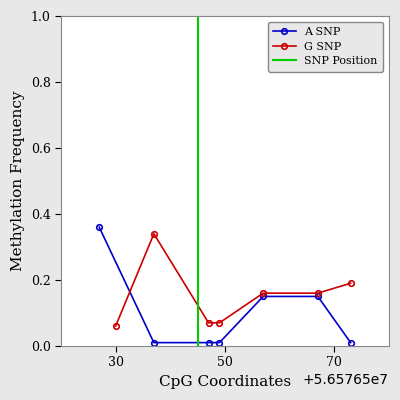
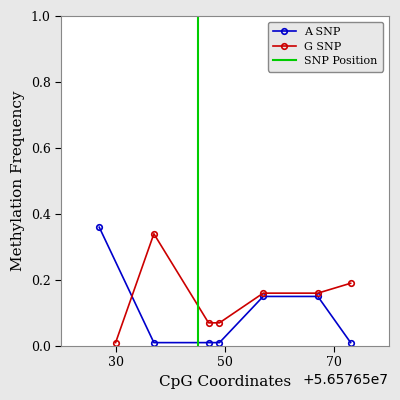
G SNP/30: 0.06 -> 0.01
